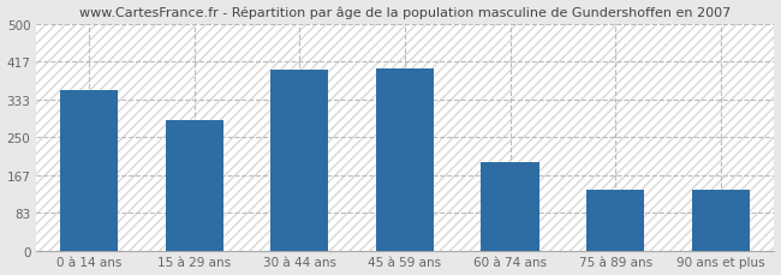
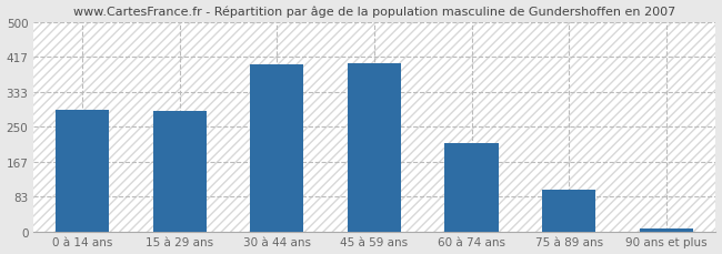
0 à 14 ans: 355 -> 290
60 à 74 ans: 195 -> 210
75 à 89 ans: 135 -> 100
90 ans et plus: 135 -> 8
